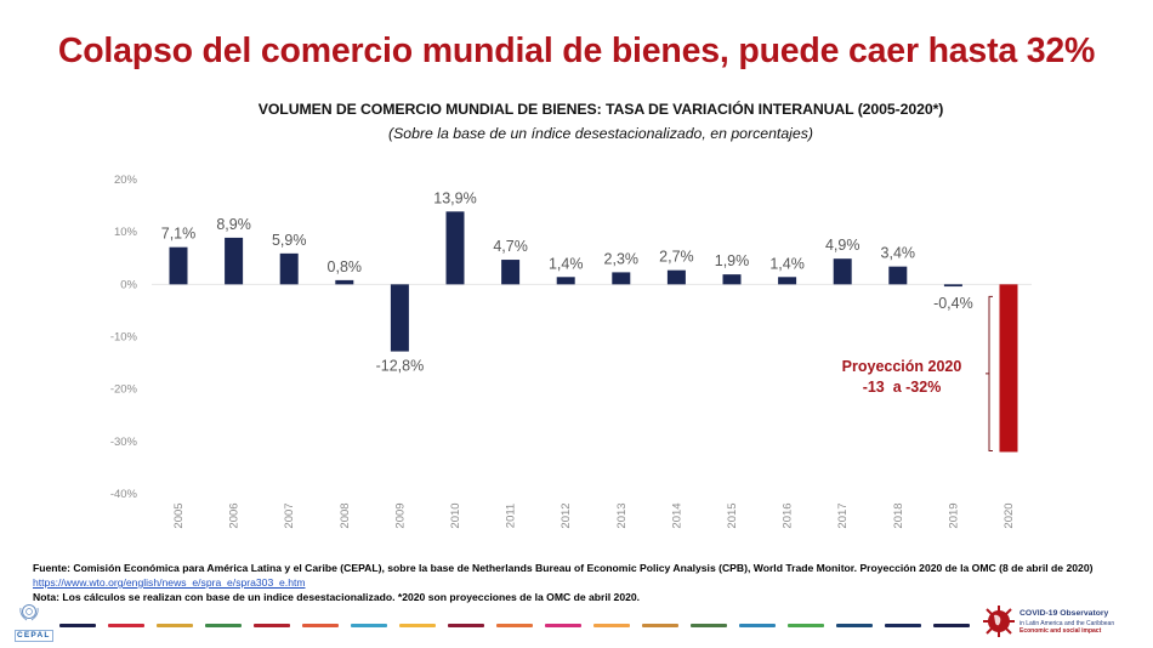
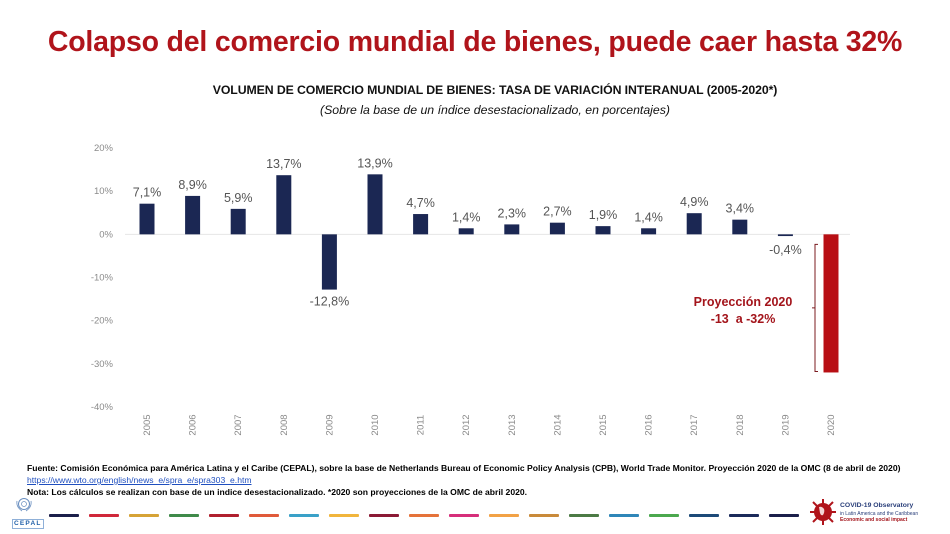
2008: 0,8% -> 13,7%
